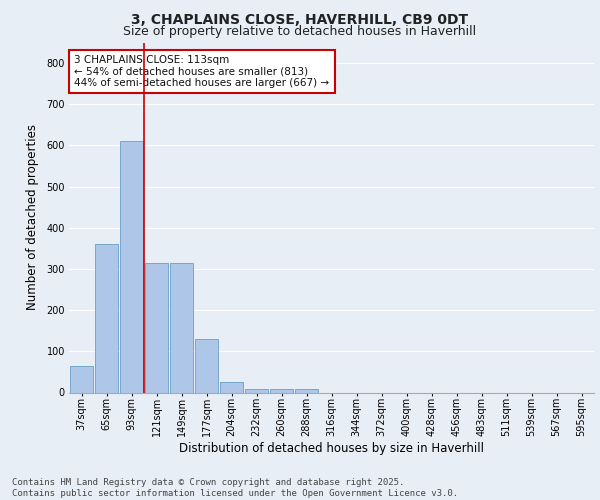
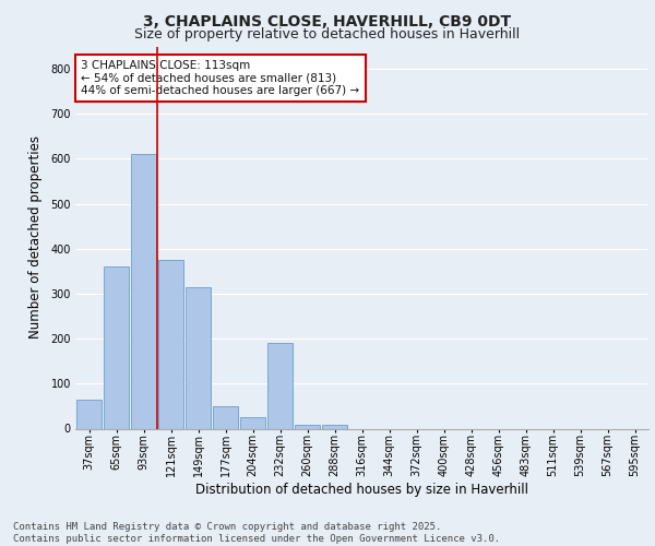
121sqm: 315 -> 375
177sqm: 130 -> 50
232sqm: 8 -> 190
